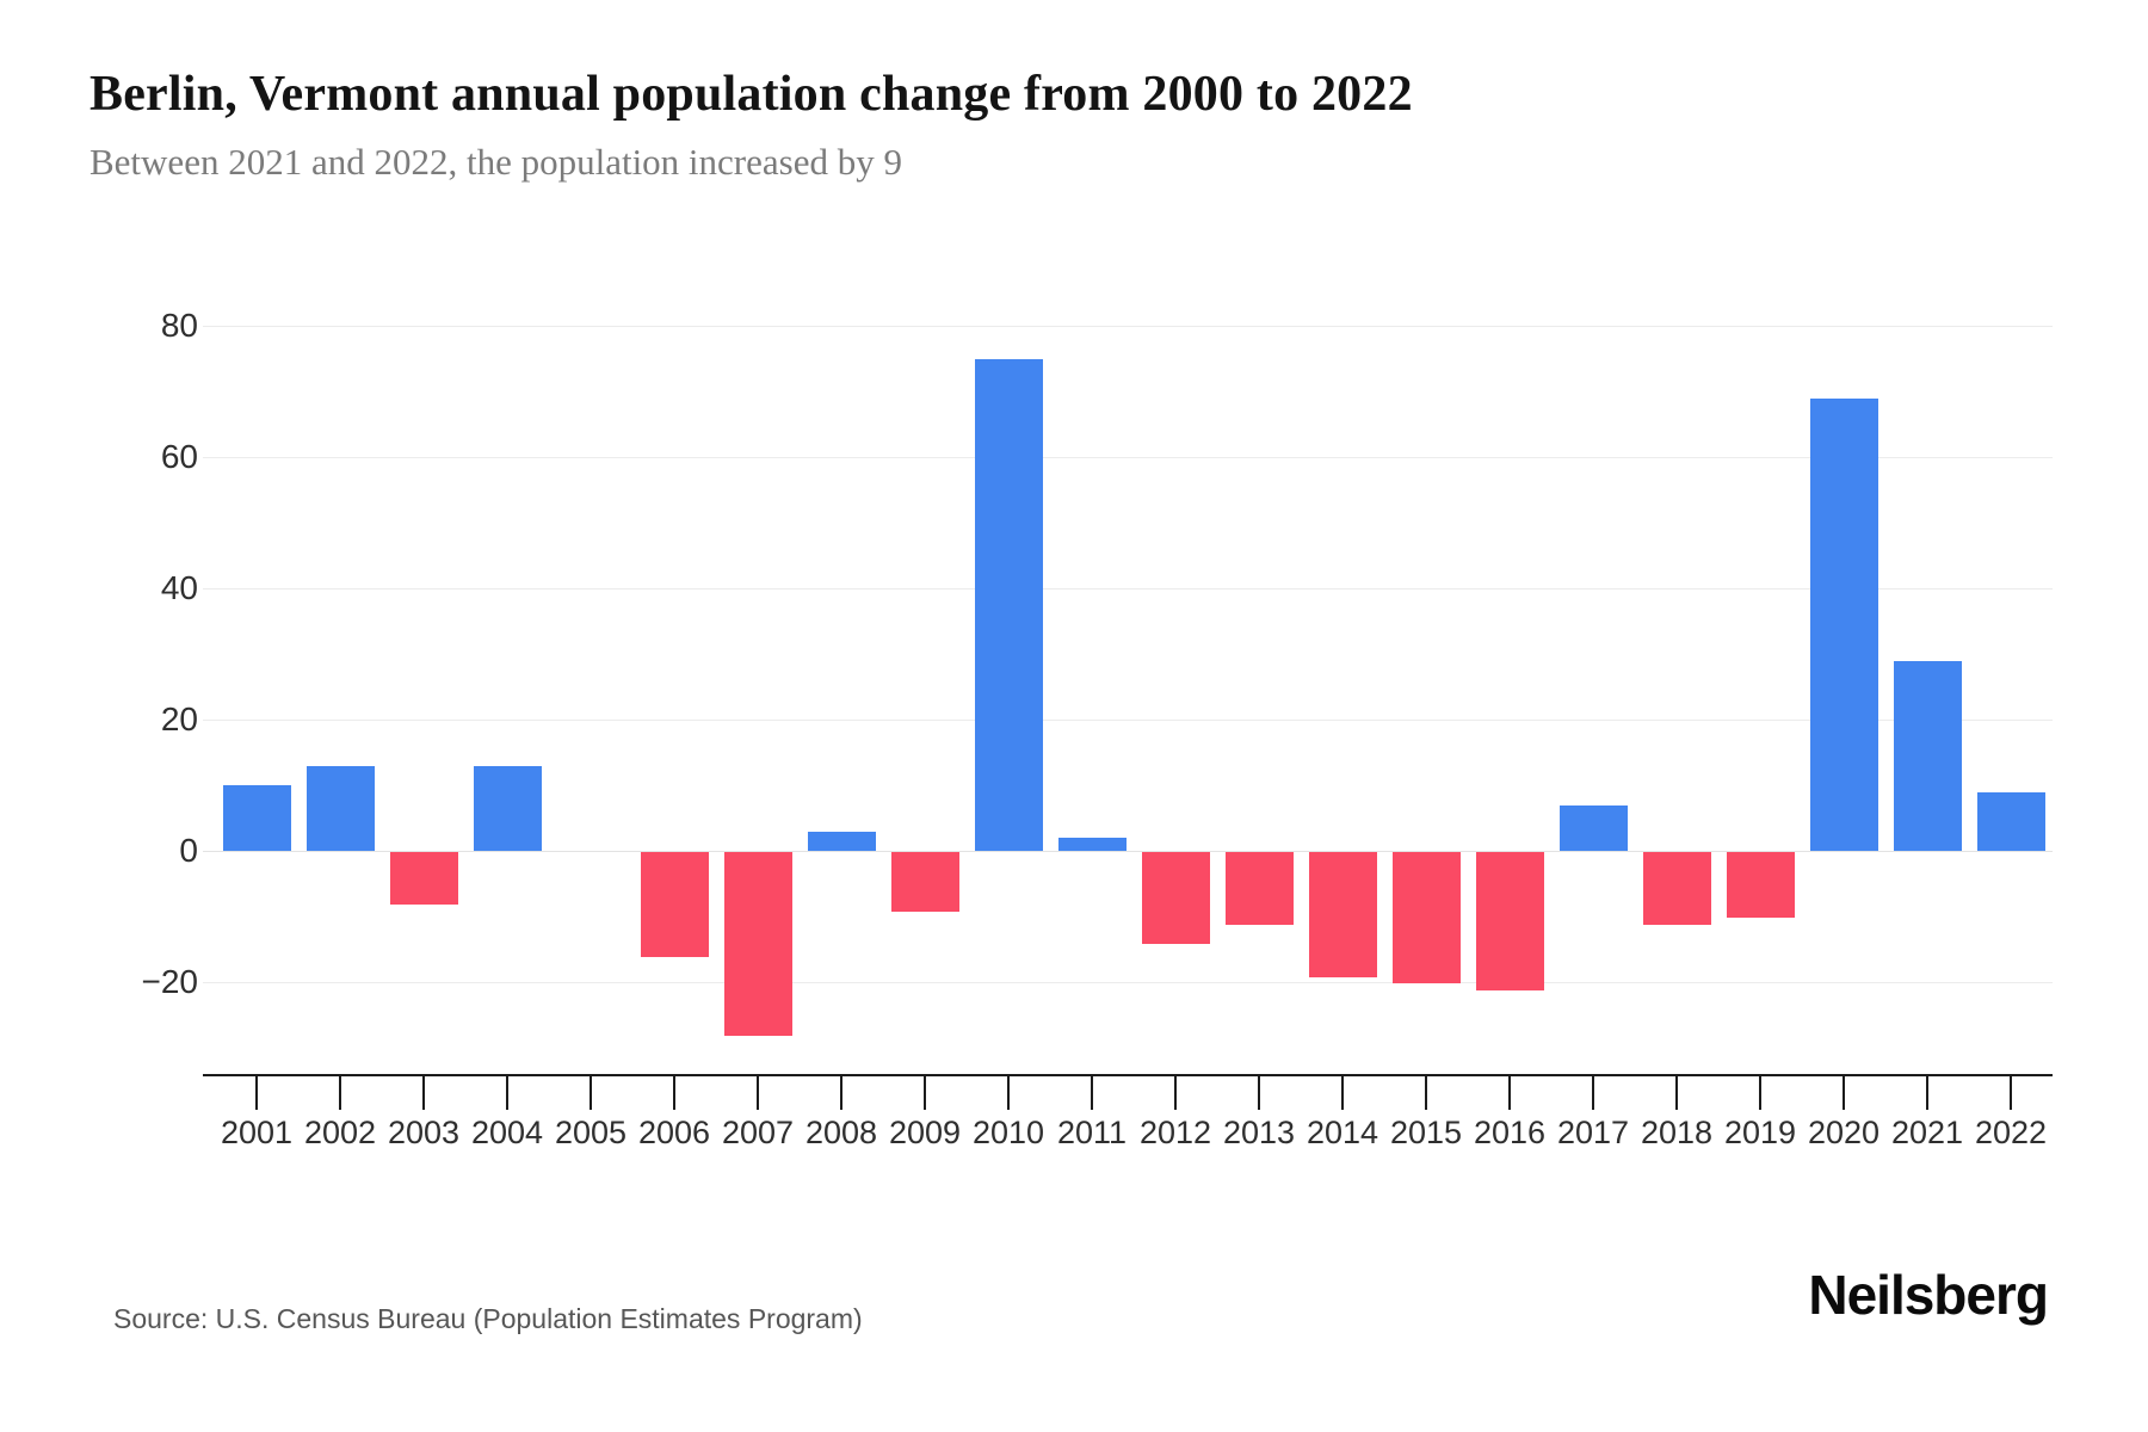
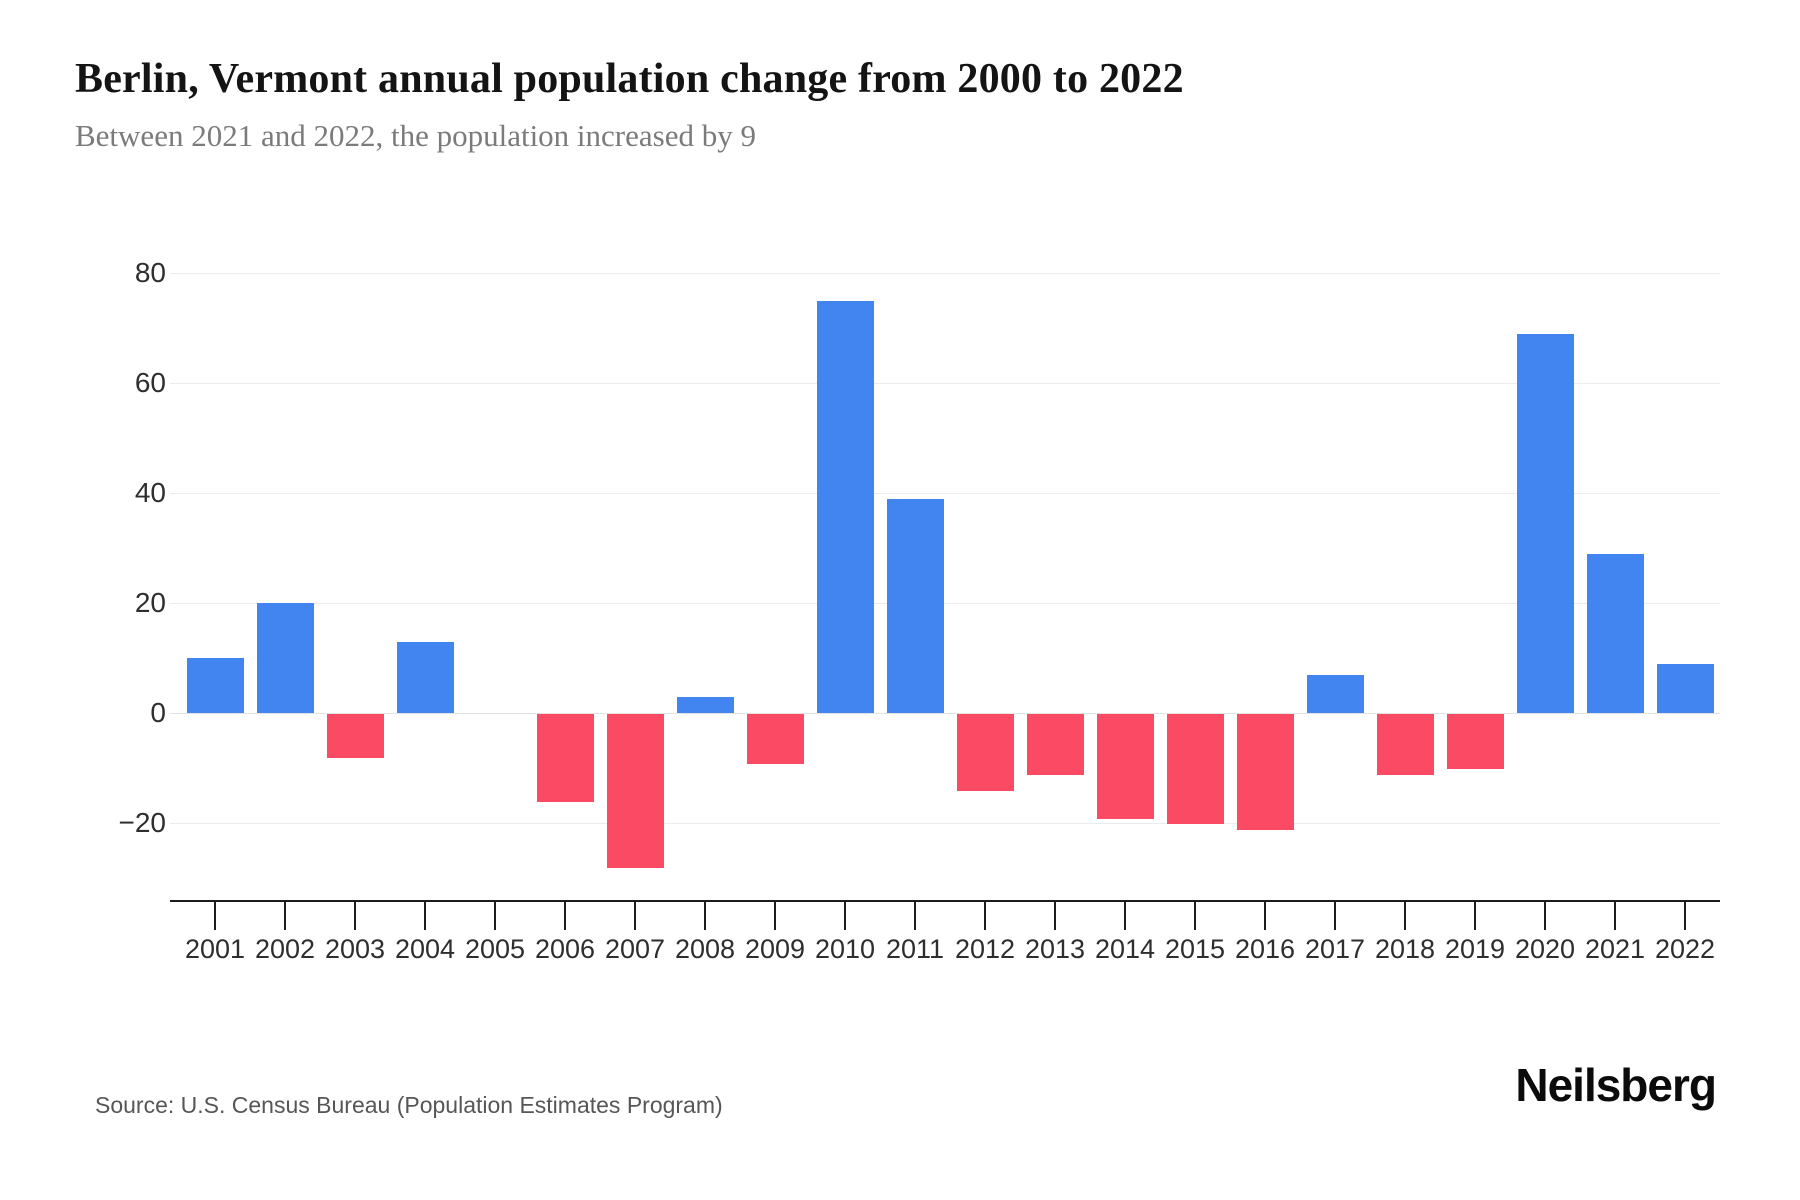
2002: 13 -> 20
2011: 2 -> 39
